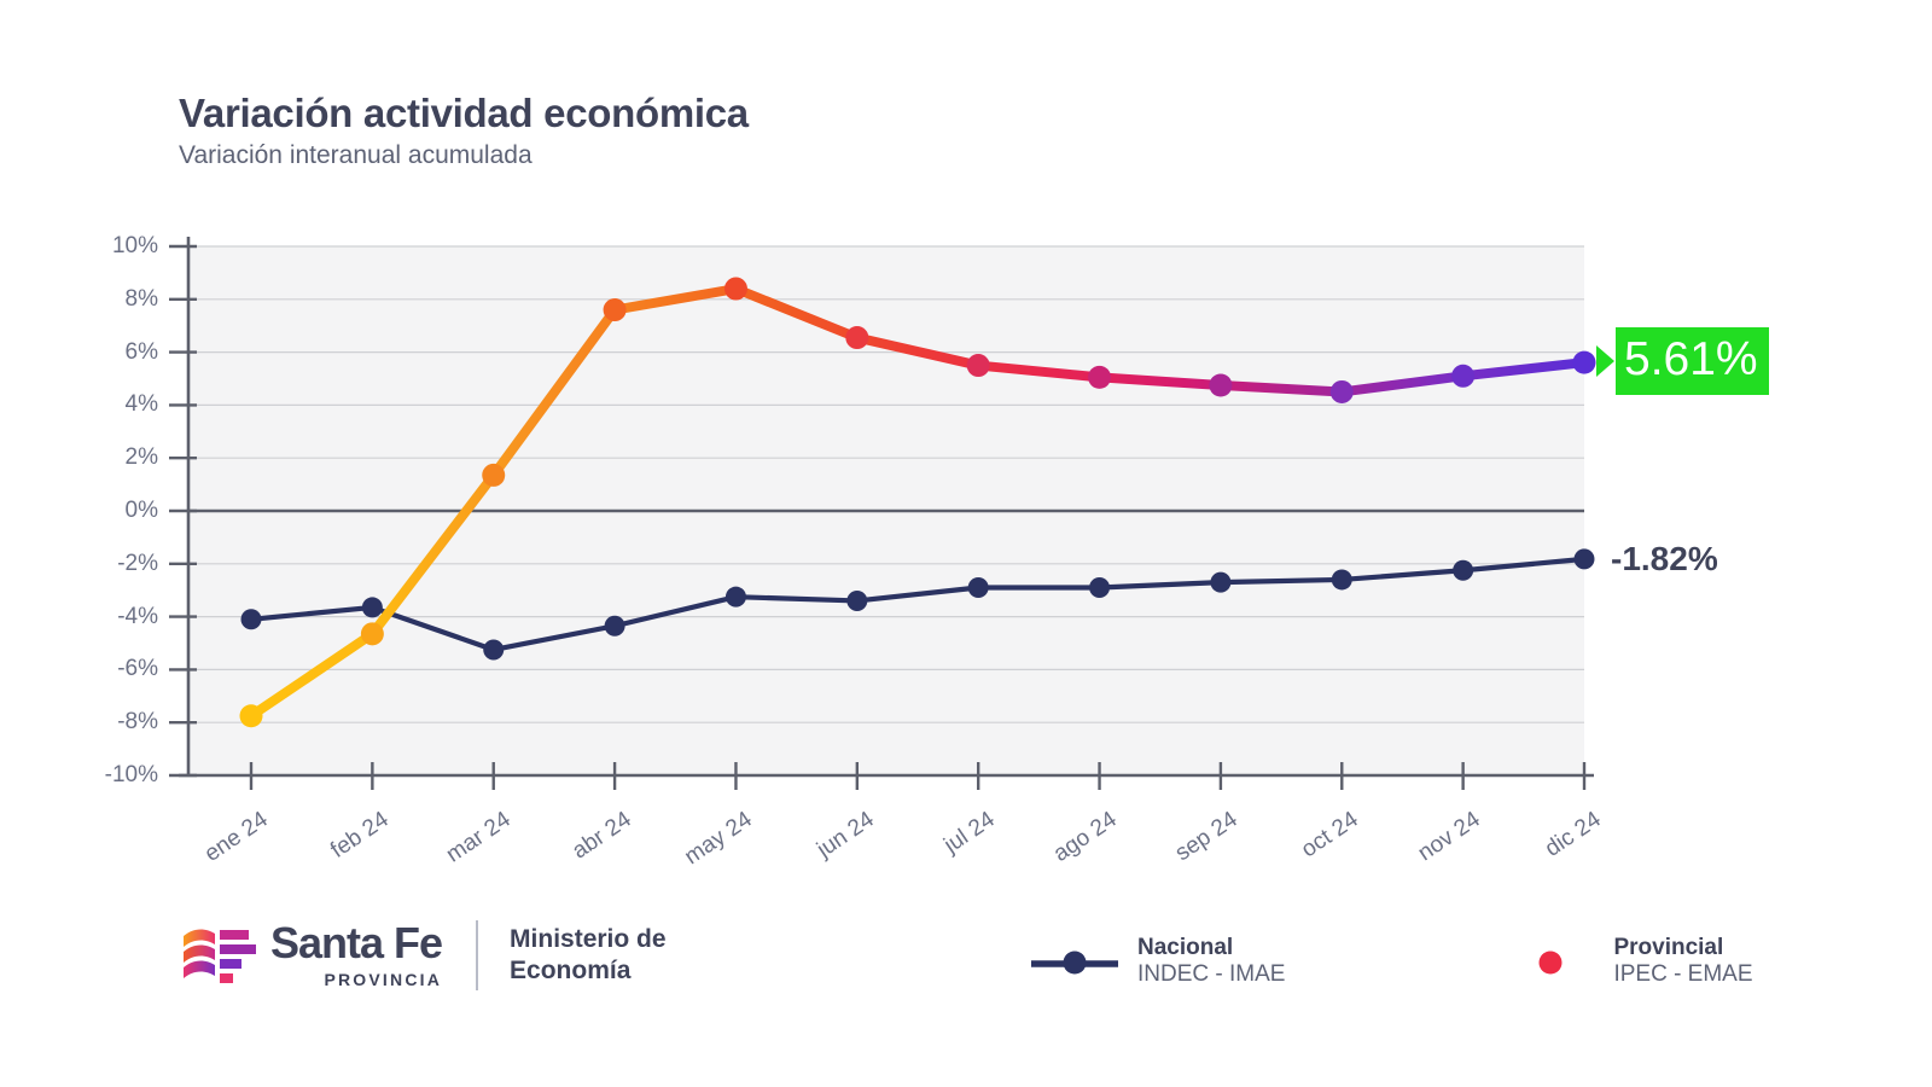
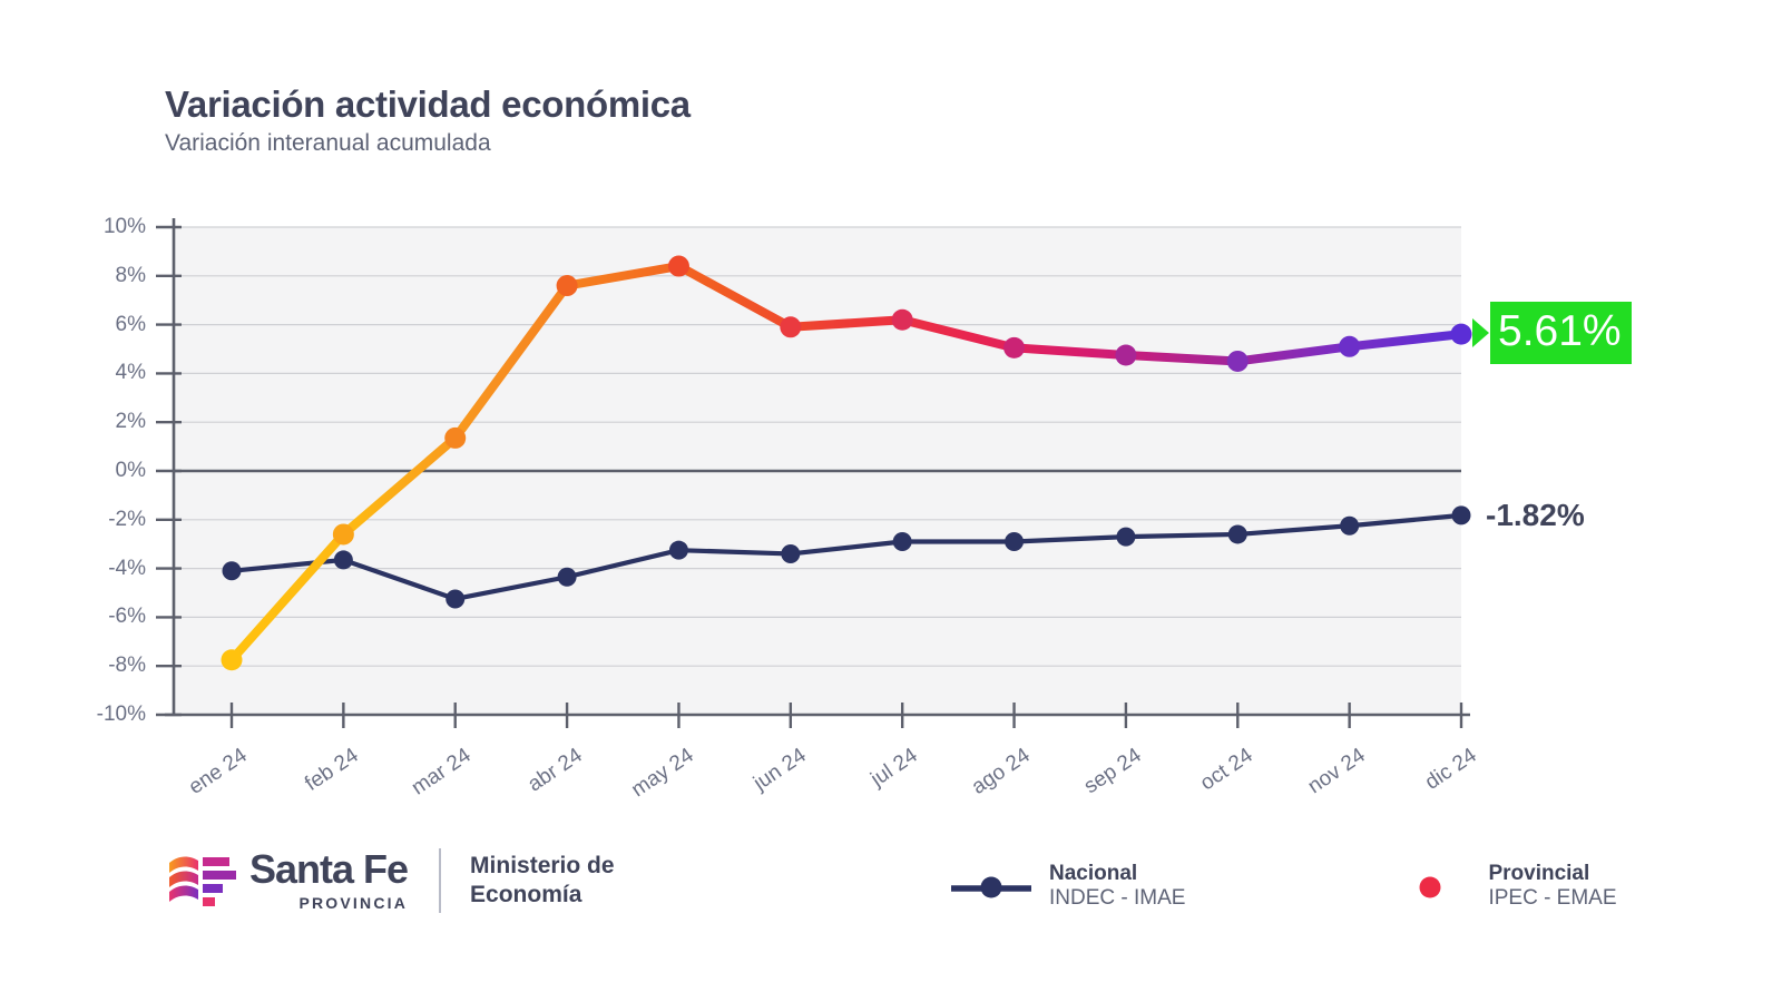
Provincial/feb 24: -4.7% -> -2.6%
Provincial/jun 24: 6.5% -> 5.9%
Provincial/jul 24: 5.5% -> 6.2%
